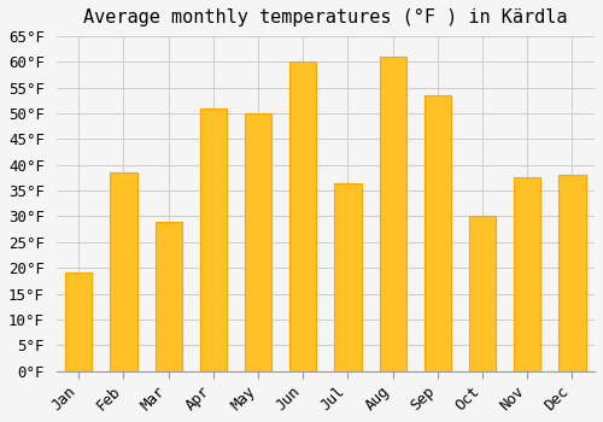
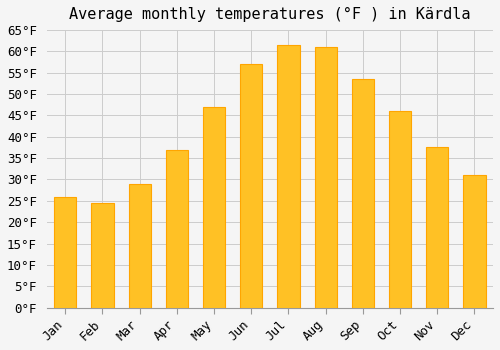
Jan: 19.0°F -> 26.0°F
Feb: 38.5°F -> 24.5°F
Apr: 51.0°F -> 37.0°F
May: 50.0°F -> 47.0°F
Jun: 60.0°F -> 57.0°F
Jul: 36.5°F -> 61.5°F
Oct: 30.0°F -> 46.0°F
Dec: 38.0°F -> 31.0°F
